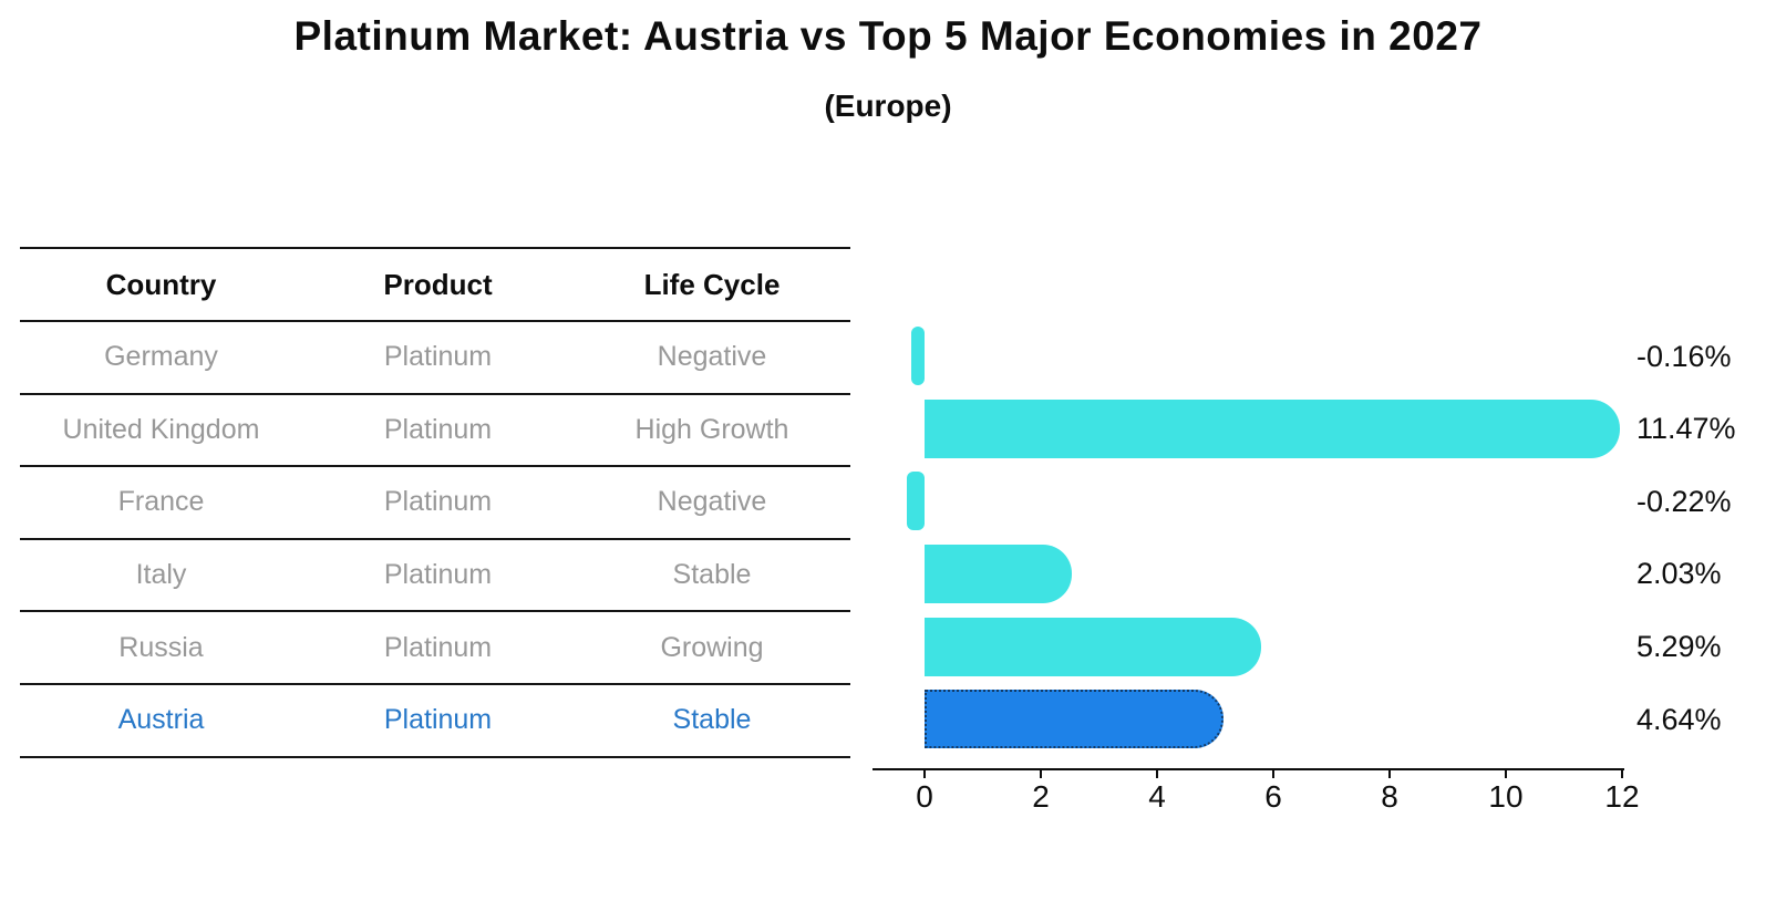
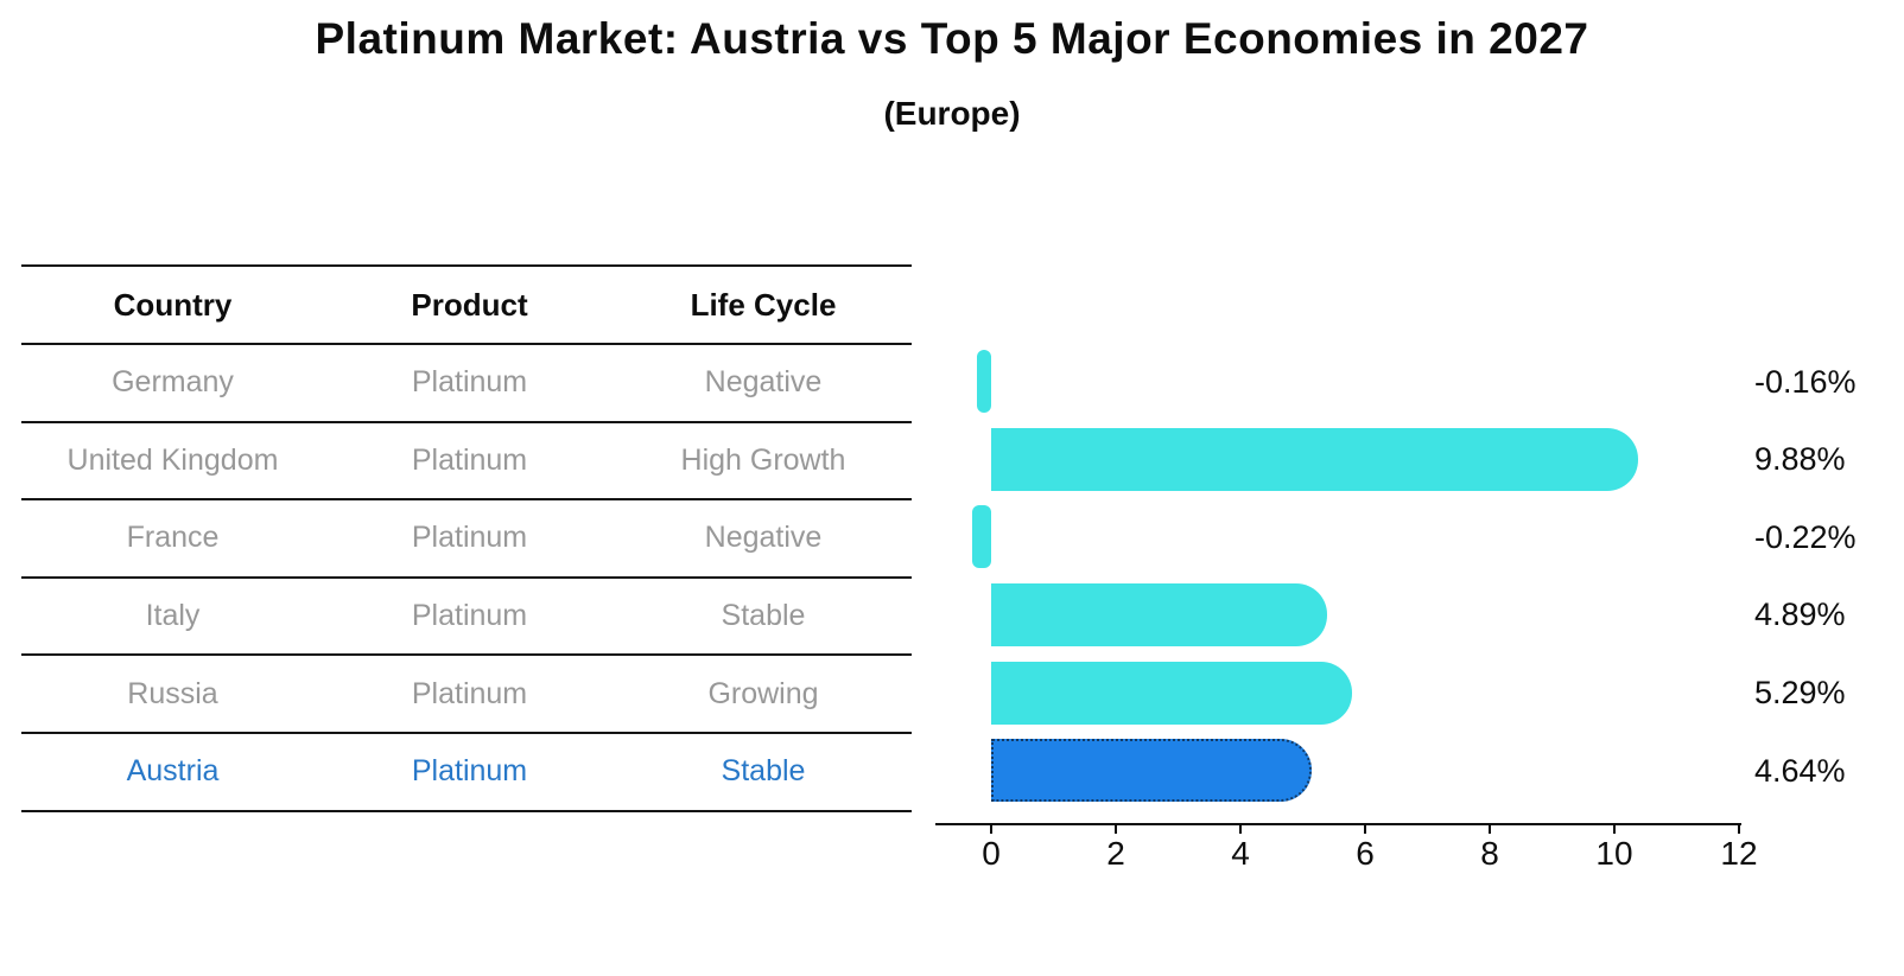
United Kingdom: 11.47% -> 9.88%
Italy: 2.03% -> 4.89%
